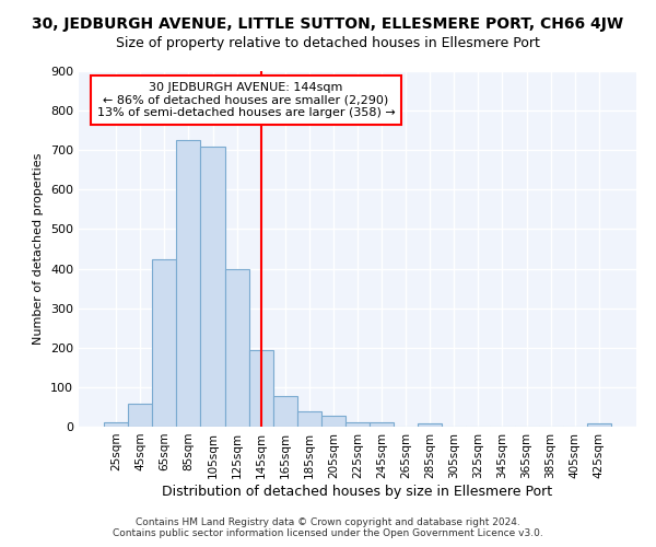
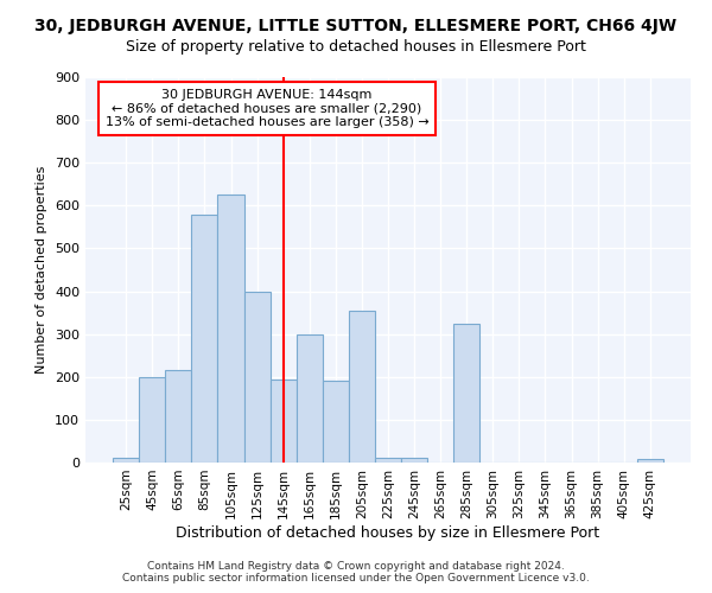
45sqm: 58 -> 200
65sqm: 425 -> 215
85sqm: 725 -> 580
105sqm: 710 -> 625
165sqm: 78 -> 300
185sqm: 40 -> 190
205sqm: 28 -> 355
285sqm: 8 -> 325
